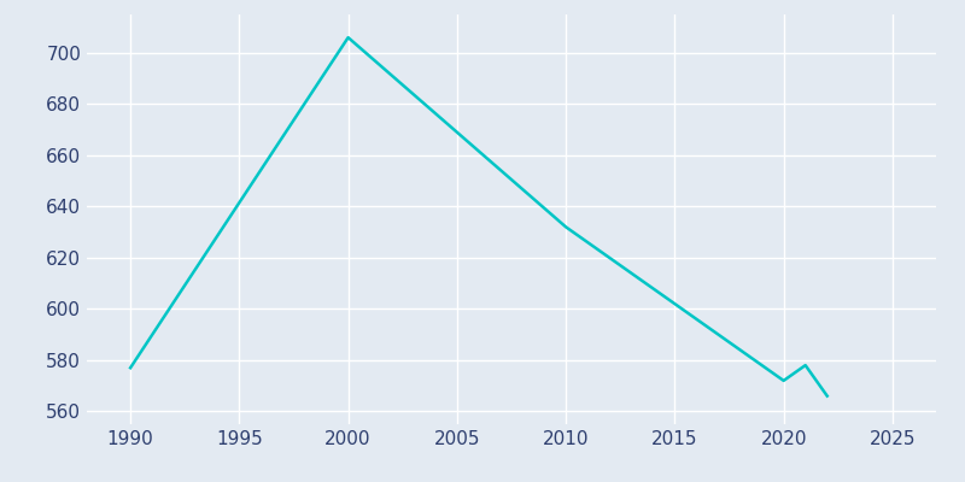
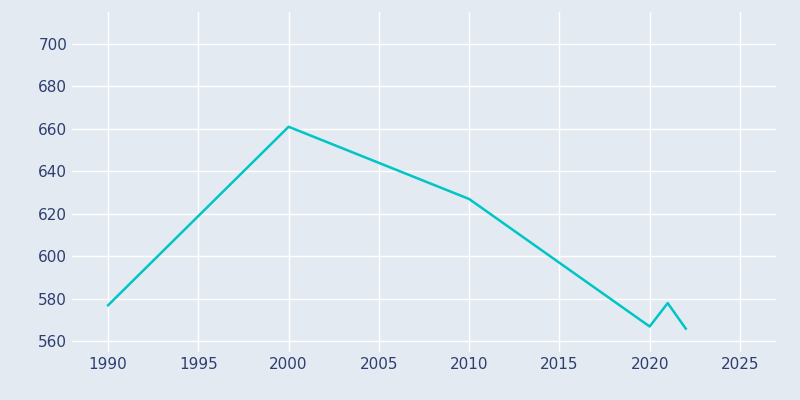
2000: 706 -> 661
2010: 632 -> 627
2020: 572 -> 567
